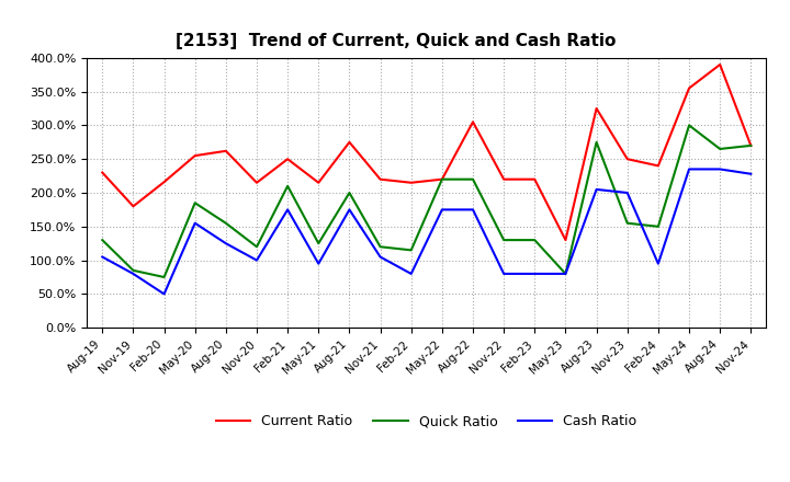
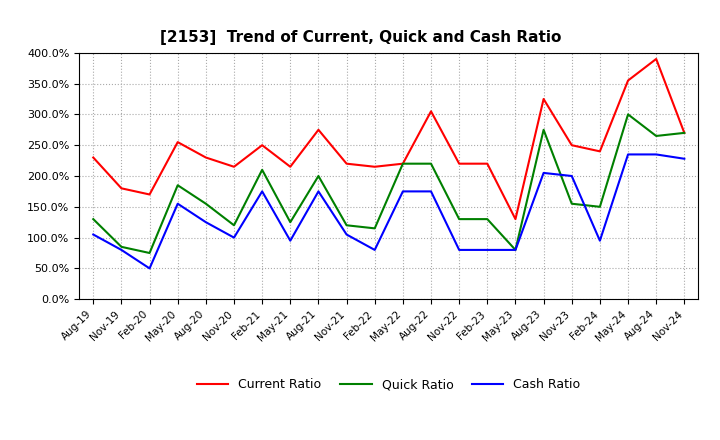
Current Ratio/Feb-20: 216% -> 170%
Current Ratio/Aug-20: 262% -> 230%
